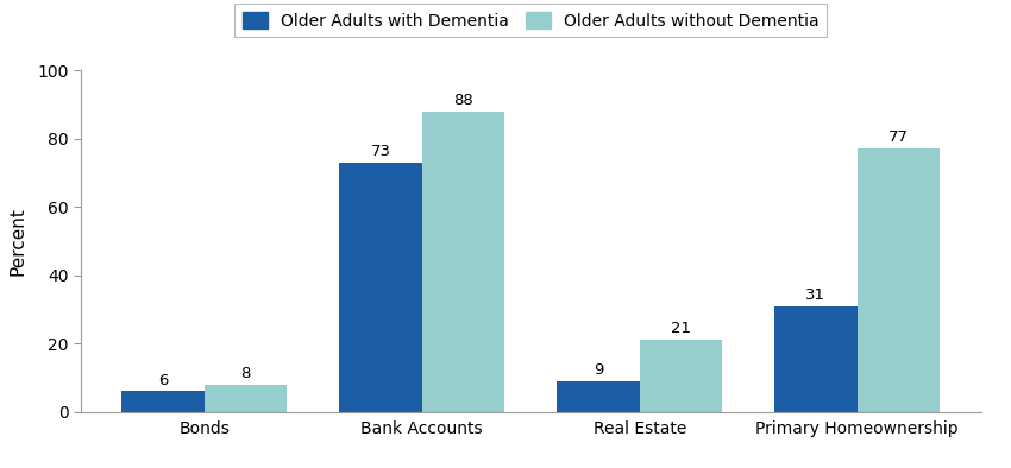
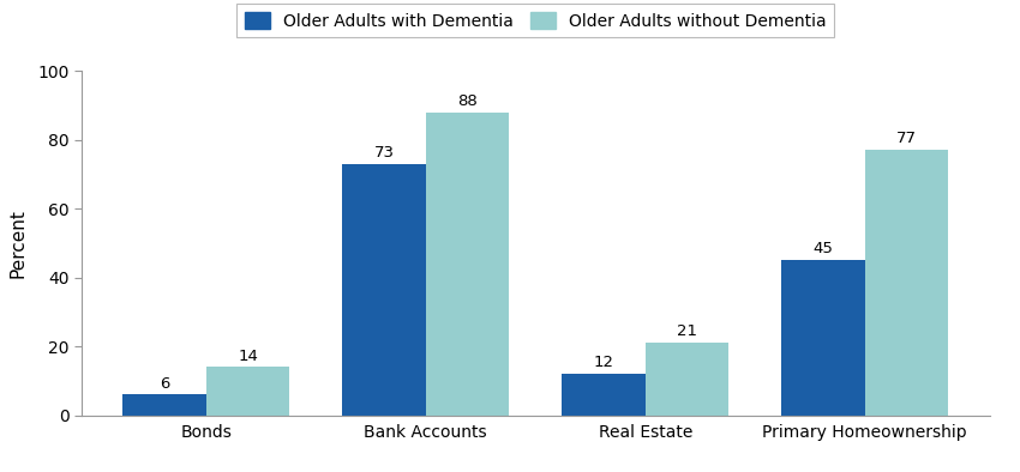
Older Adults without Dementia/Bonds: 8 -> 14
Older Adults with Dementia/Real Estate: 9 -> 12
Older Adults with Dementia/Primary Homeownership: 31 -> 45
